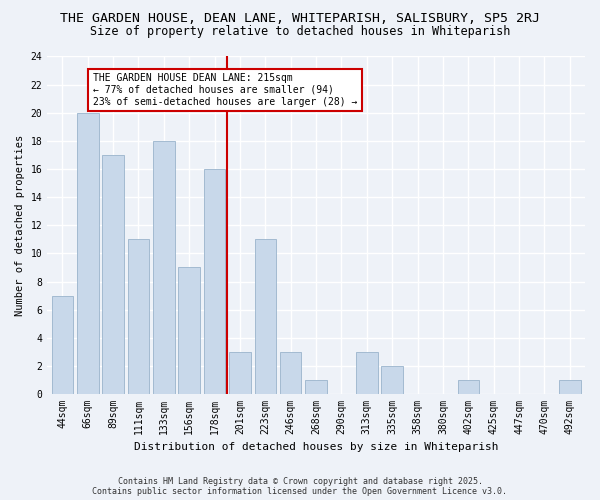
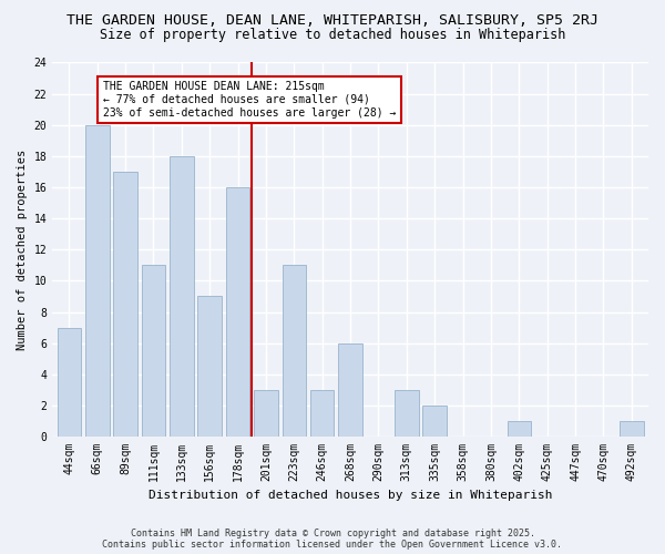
268sqm: 1 -> 6
